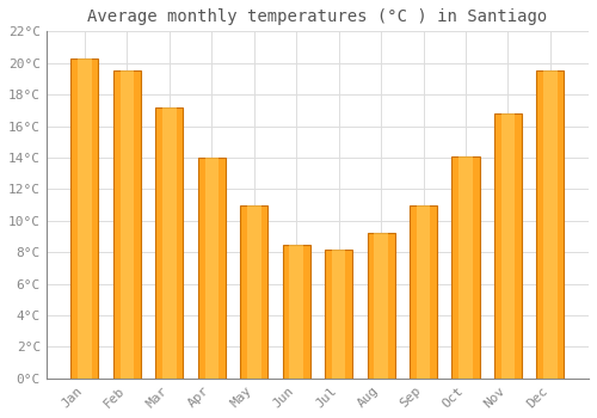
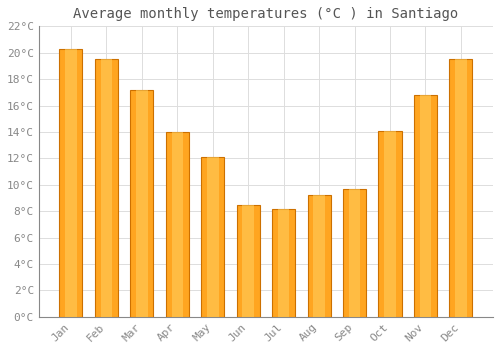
May: 11.0°C -> 12.1°C
Sep: 11.0°C -> 9.7°C
